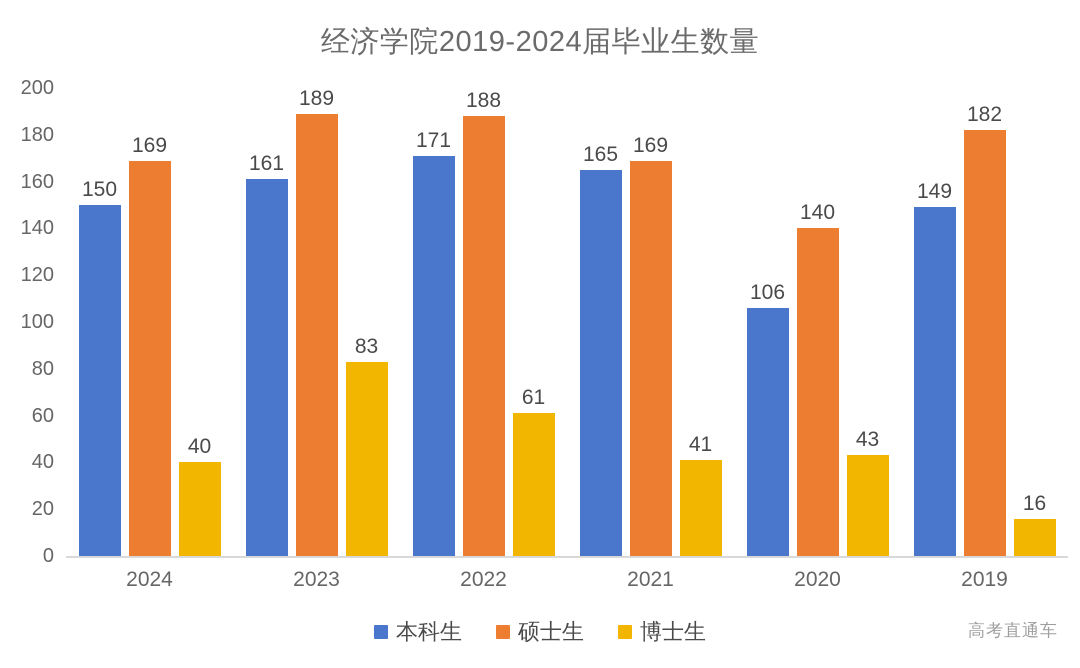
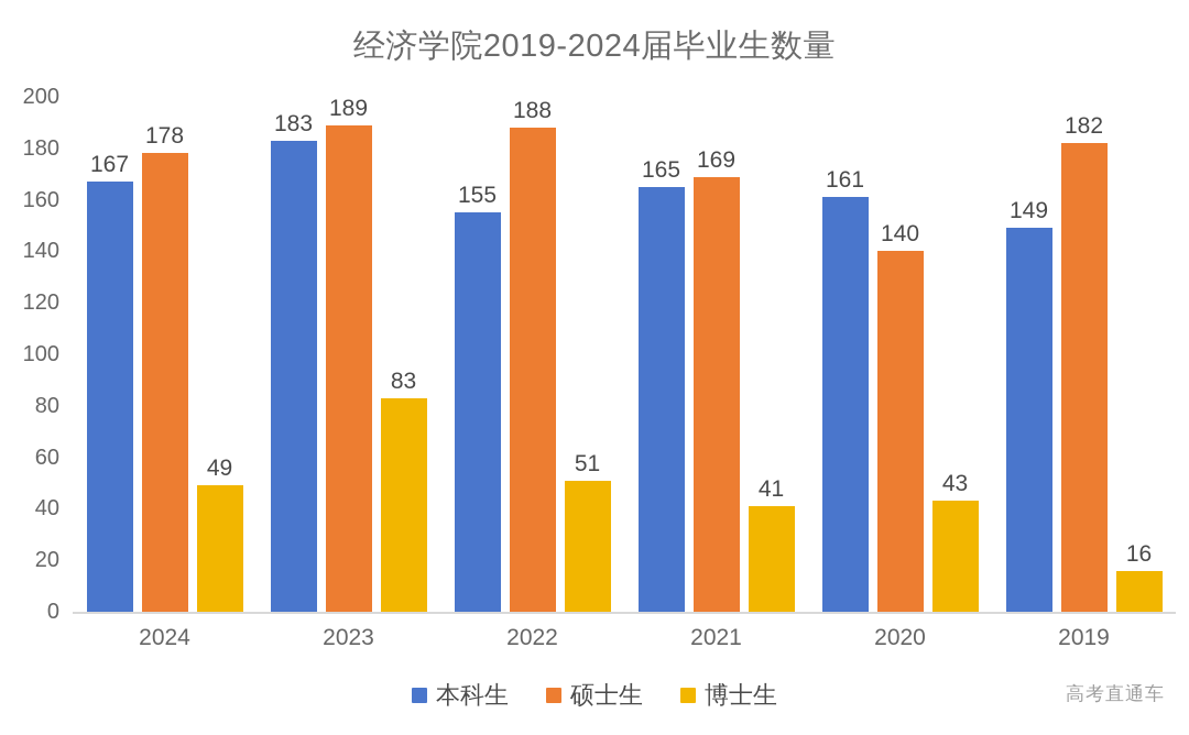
本科生/2024: 150 -> 167
硕士生/2024: 169 -> 178
博士生/2024: 40 -> 49
本科生/2023: 161 -> 183
本科生/2022: 171 -> 155
博士生/2022: 61 -> 51
本科生/2020: 106 -> 161
